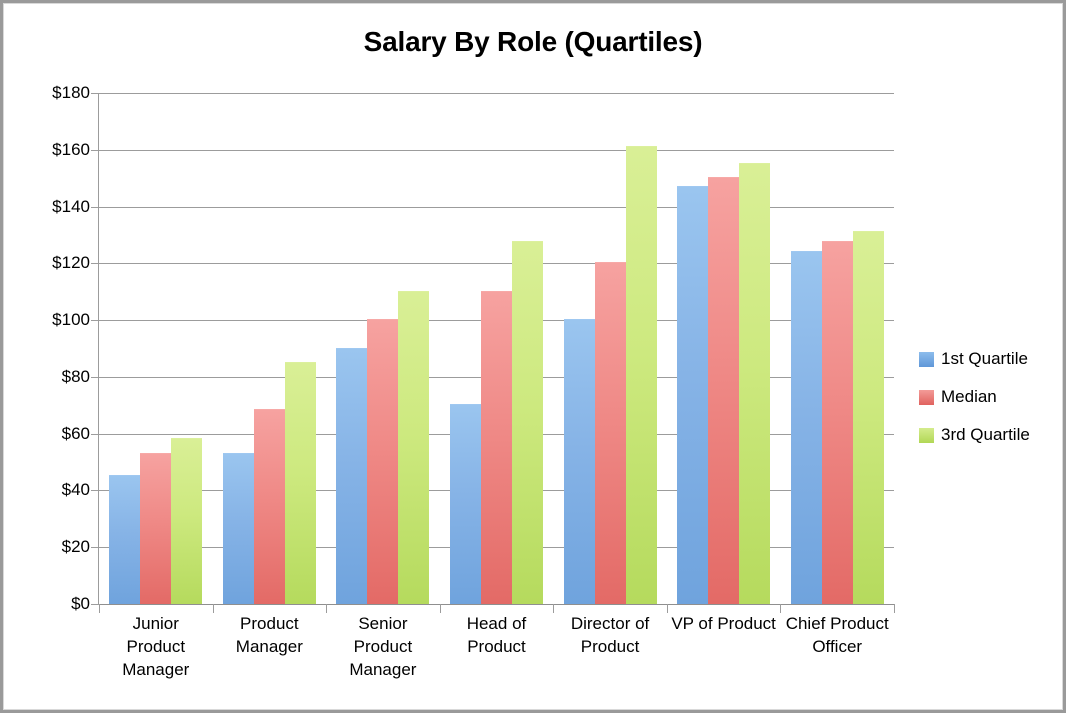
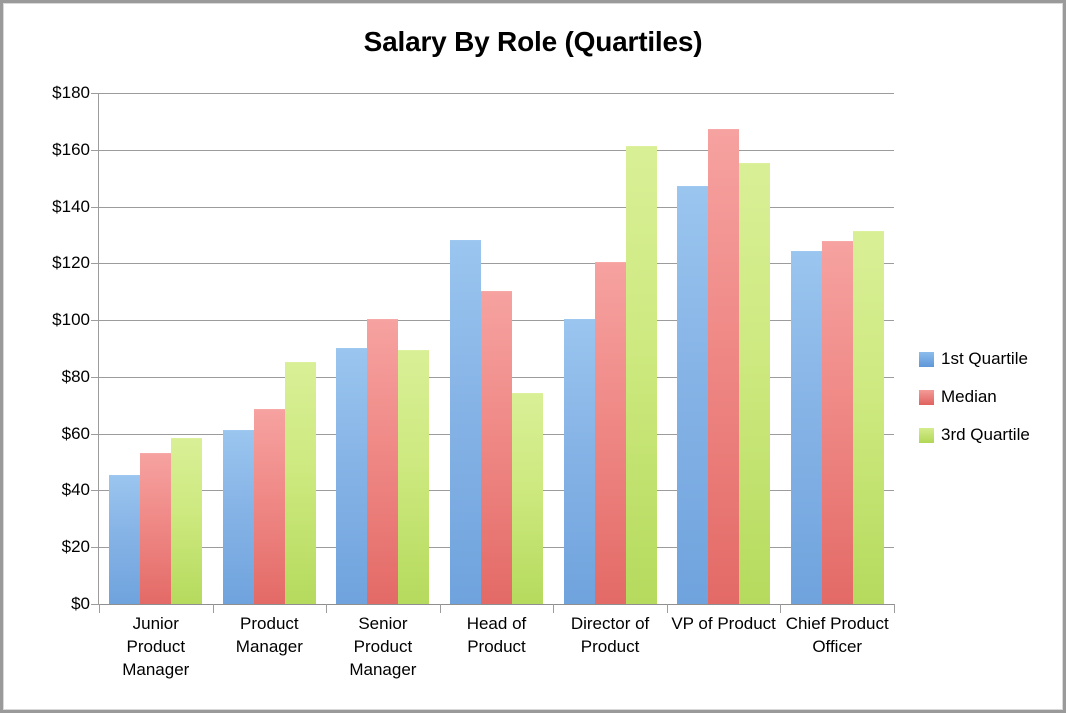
1st Quartile/Product Manager: $53 -> $61
3rd Quartile/Senior Product Manager: $110 -> $89
1st Quartile/Head of Product: $70 -> $128
3rd Quartile/Head of Product: $128 -> $74
Median/VP of Product: $150 -> $167
